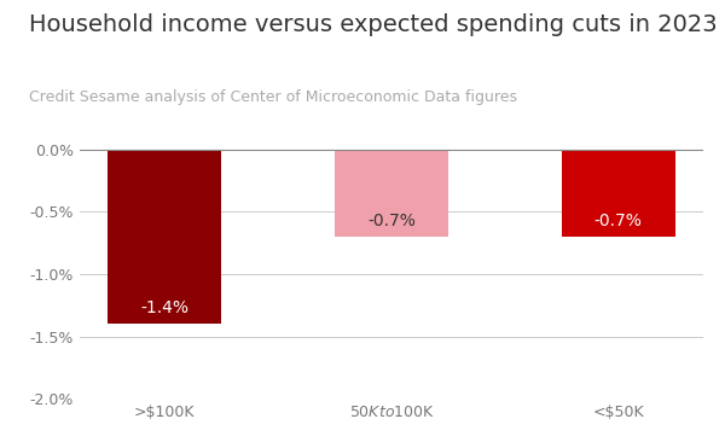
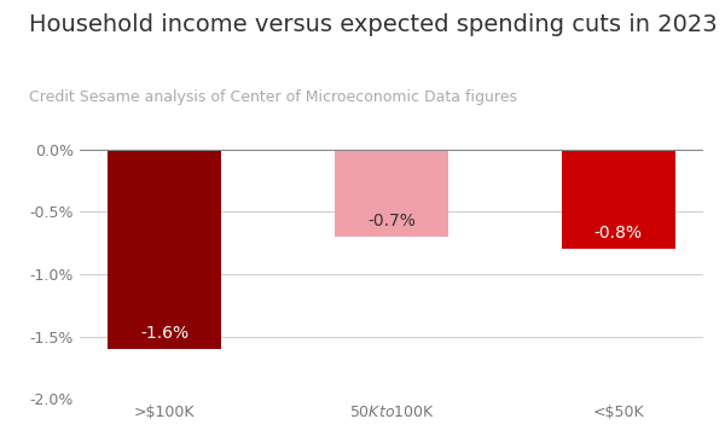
>$100K: -1.4% -> -1.6%
<$50K: -0.7% -> -0.8%
